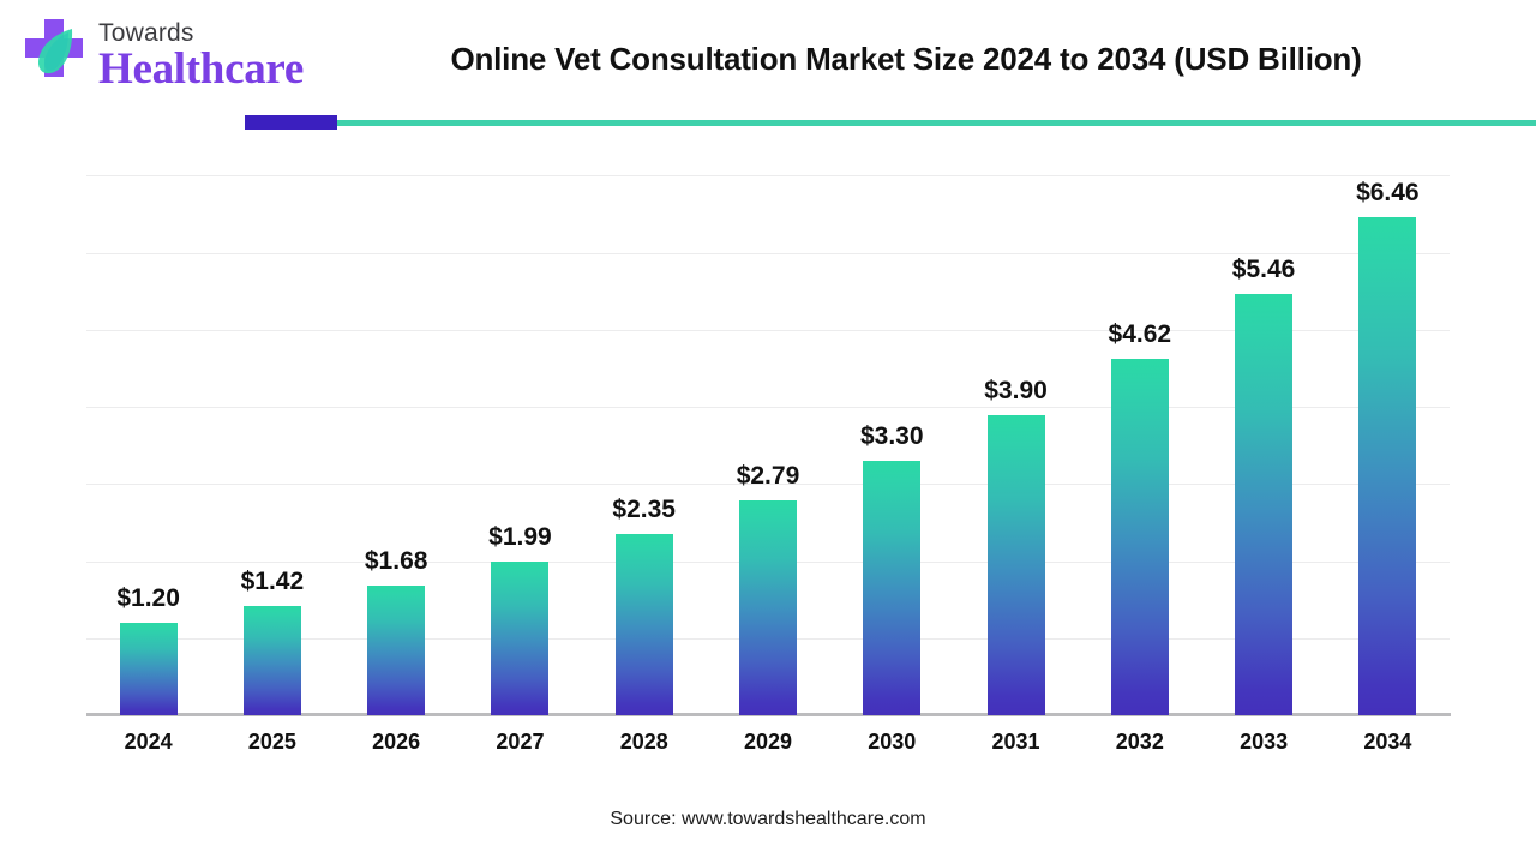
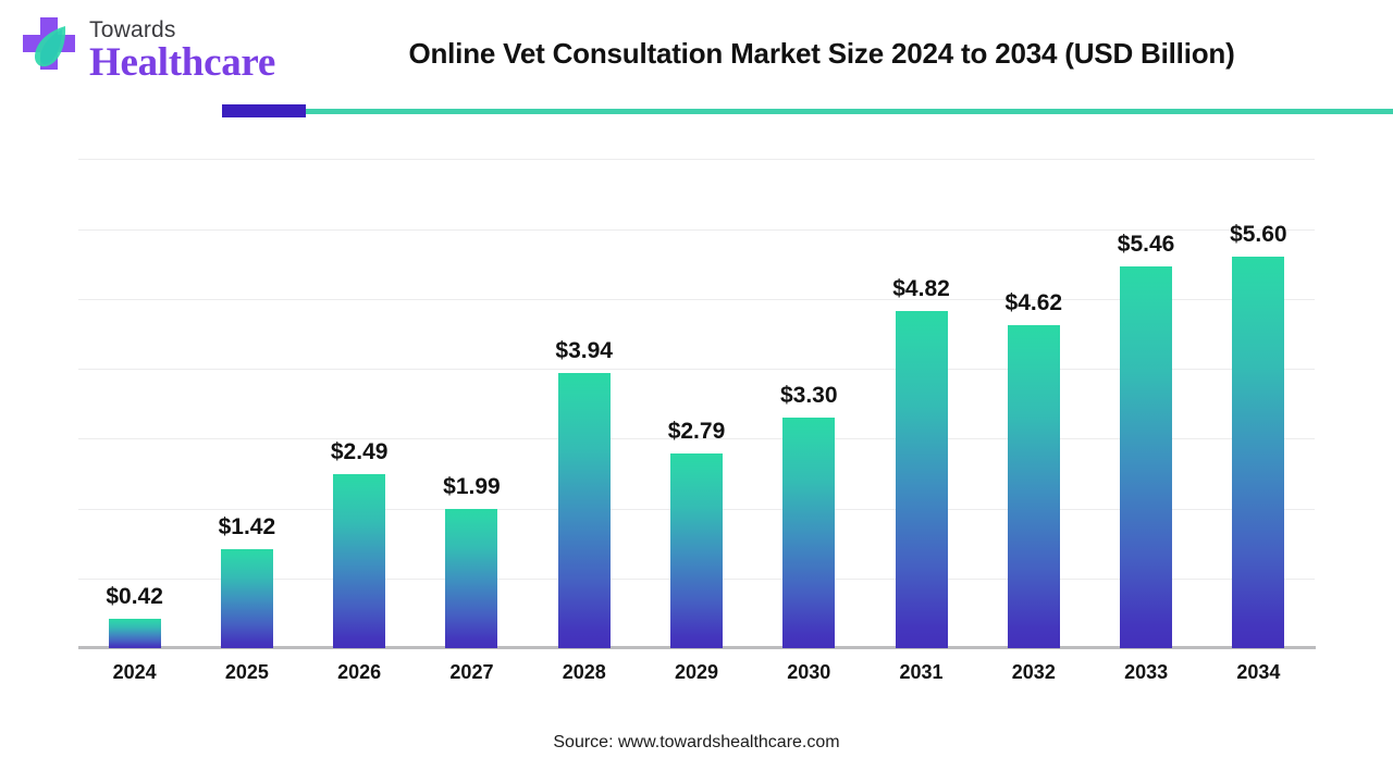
2024: $1.20 -> $0.42
2026: $1.68 -> $2.49
2028: $2.35 -> $3.94
2031: $3.90 -> $4.82
2034: $6.46 -> $5.60
